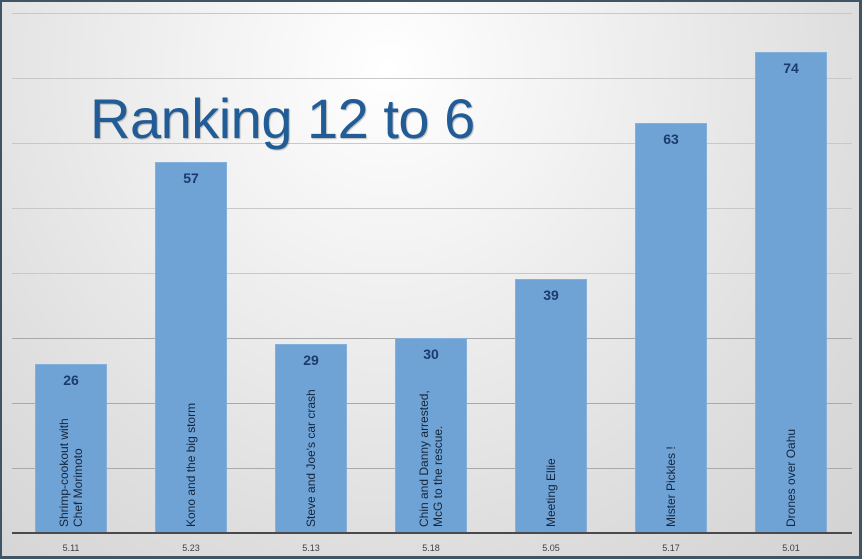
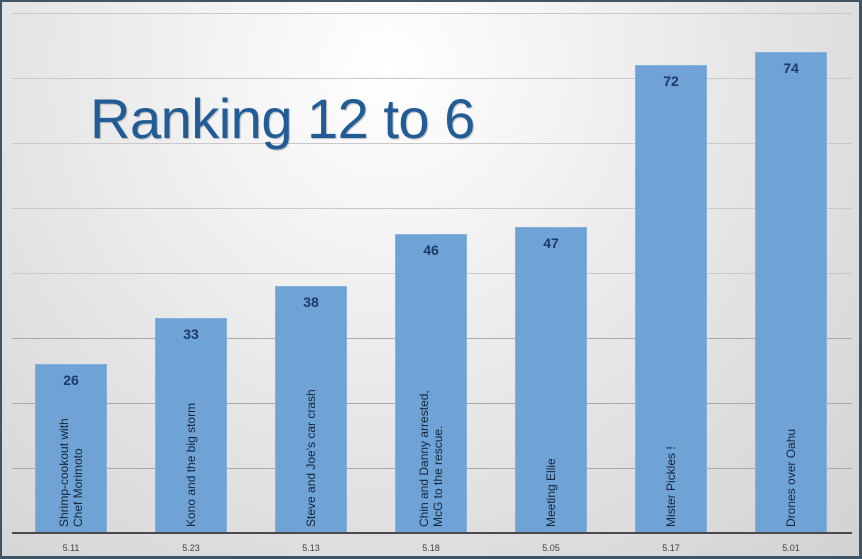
5.23: 57 -> 33
5.13: 29 -> 38
5.18: 30 -> 46
5.05: 39 -> 47
5.17: 63 -> 72
